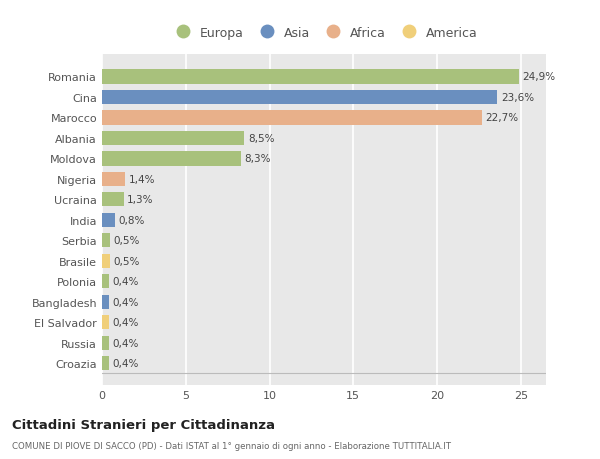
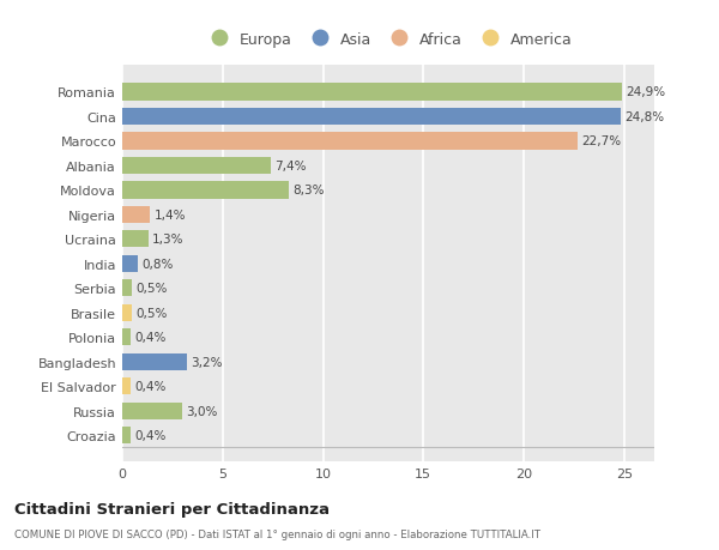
Cina: 23,6% -> 24,8%
Albania: 8,5% -> 7,4%
Bangladesh: 0,4% -> 3,2%
Russia: 0,4% -> 3,0%
